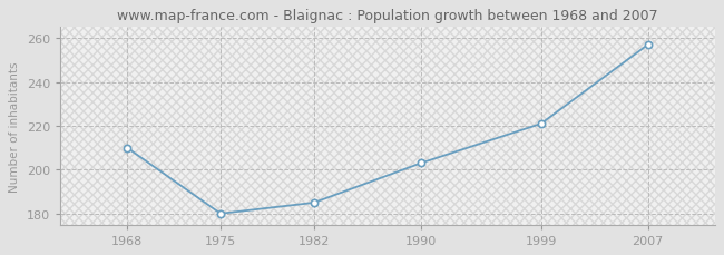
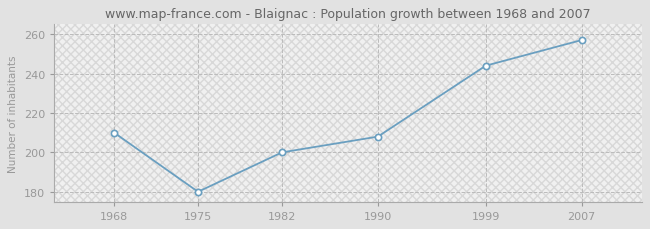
1982: 185 -> 200
1990: 203 -> 208
1999: 221 -> 244
